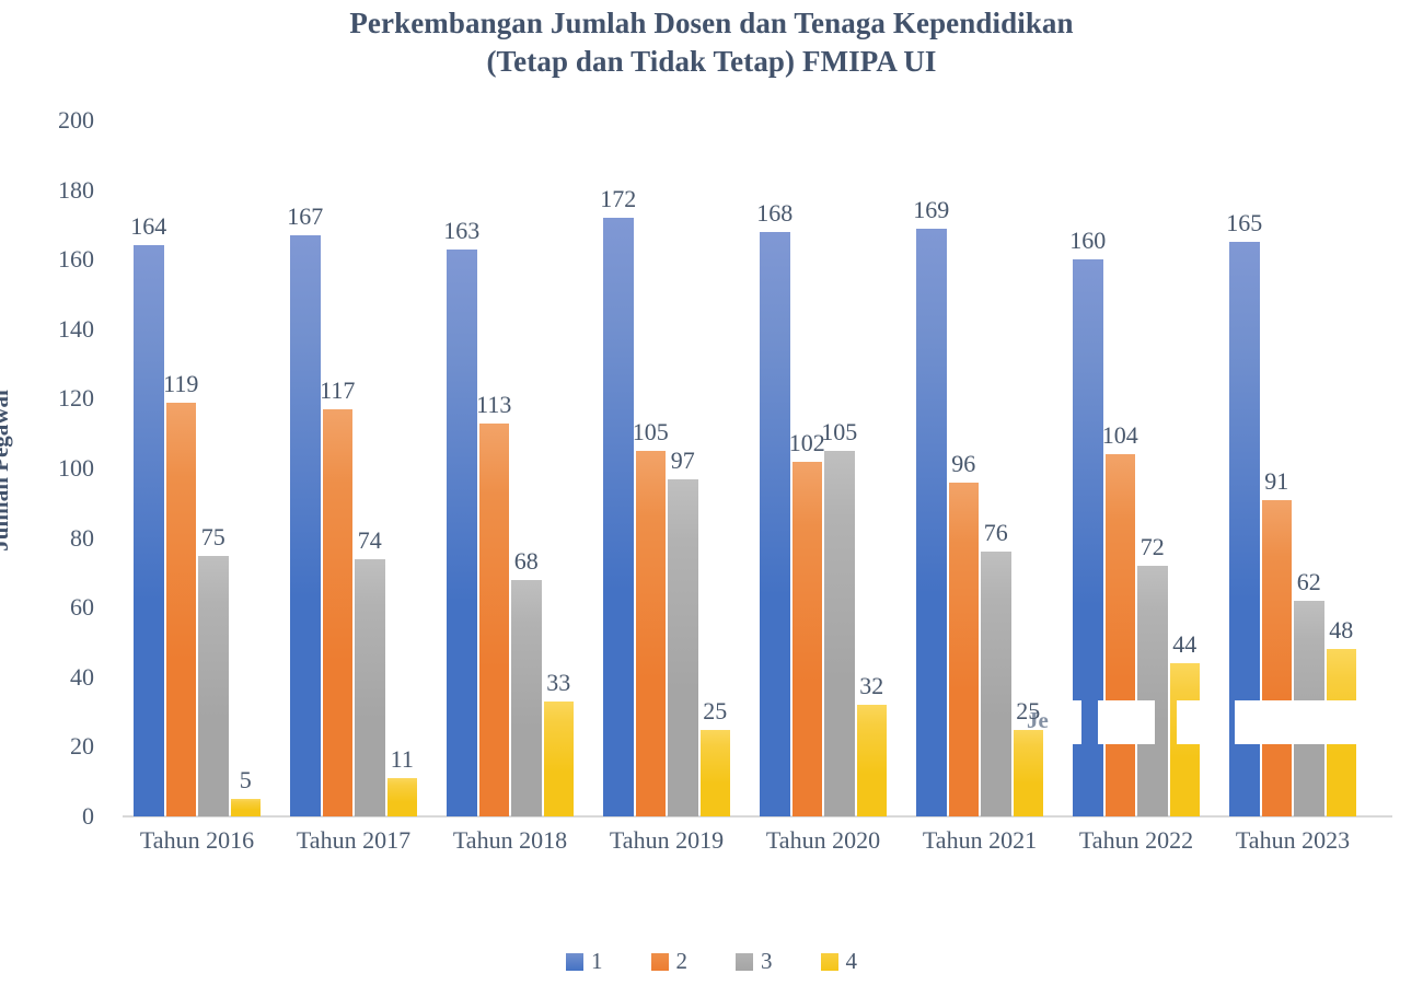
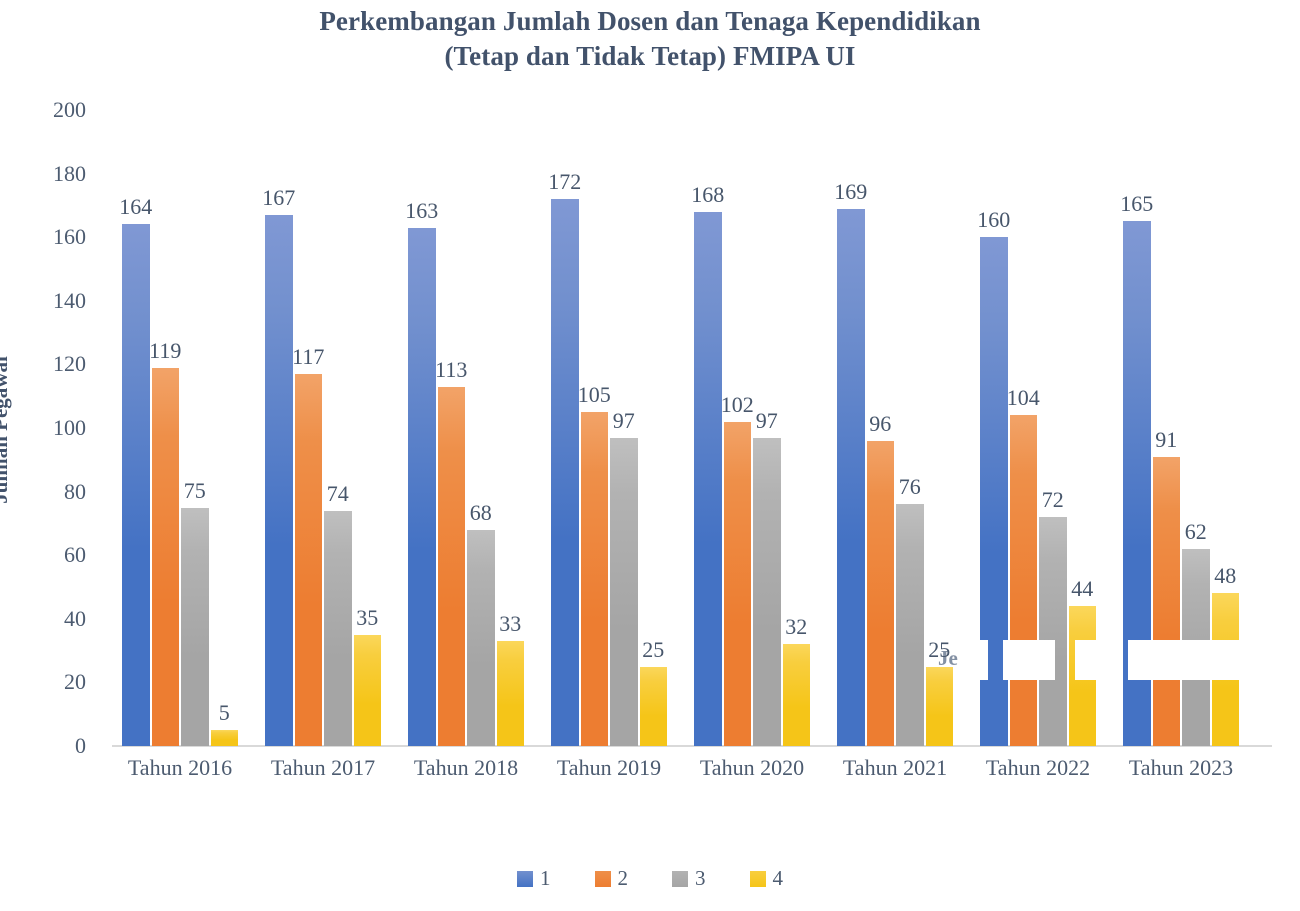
4/Tahun 2017: 11 -> 35
3/Tahun 2020: 105 -> 97
